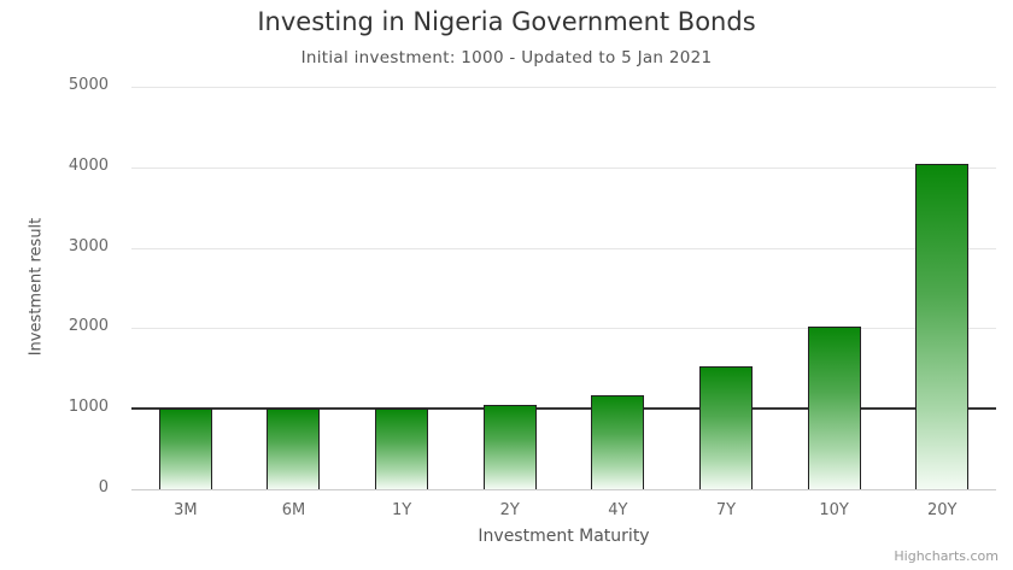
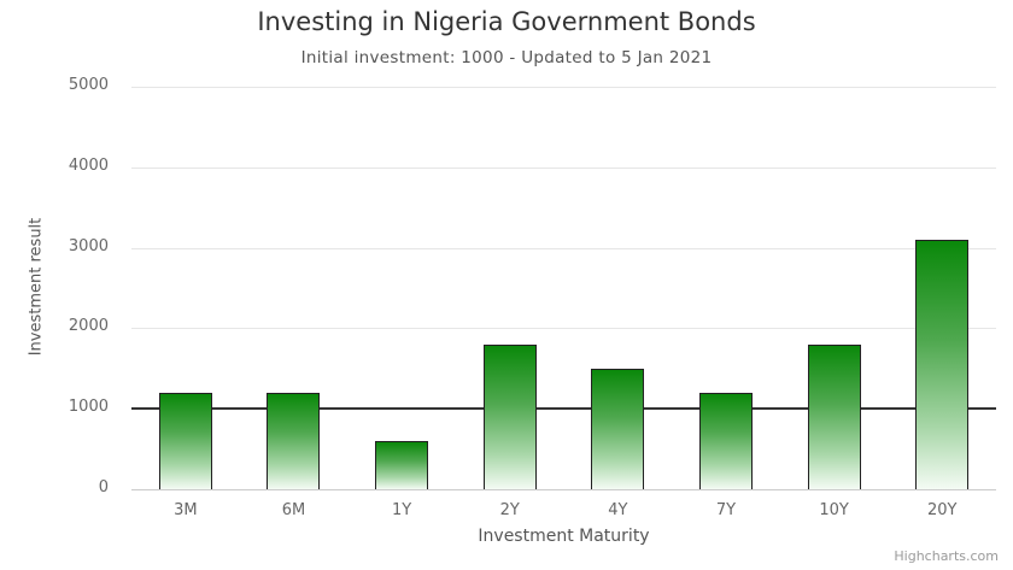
3M: 1000 -> 1200
6M: 1000 -> 1200
1Y: 1000 -> 600
2Y: 1100 -> 1800
4Y: 1200 -> 1500
7Y: 1500 -> 1200
10Y: 2000 -> 1800
20Y: 4000 -> 3100
